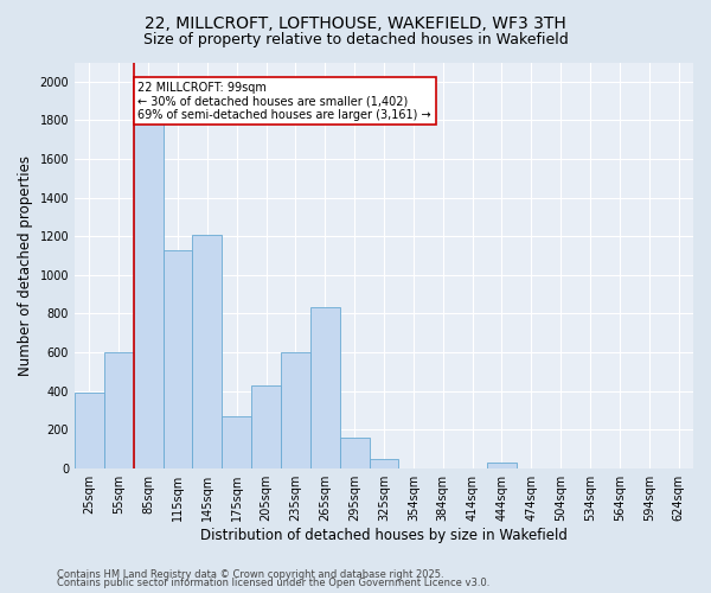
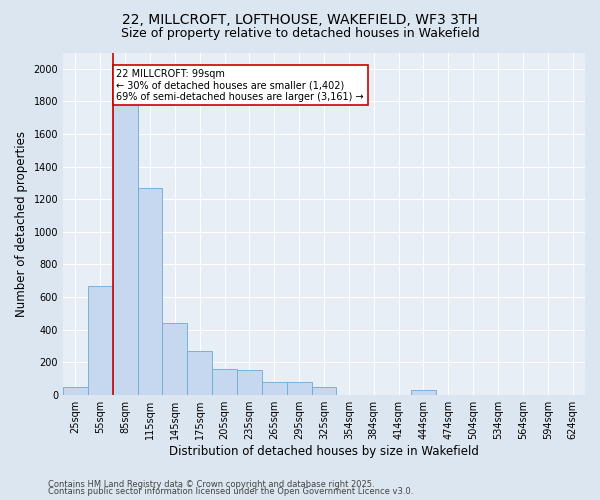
25sqm: 390 -> 50
55sqm: 600 -> 670
115sqm: 1130 -> 1270
145sqm: 1210 -> 440
205sqm: 430 -> 160
235sqm: 600 -> 150
265sqm: 830 -> 80
295sqm: 160 -> 80
